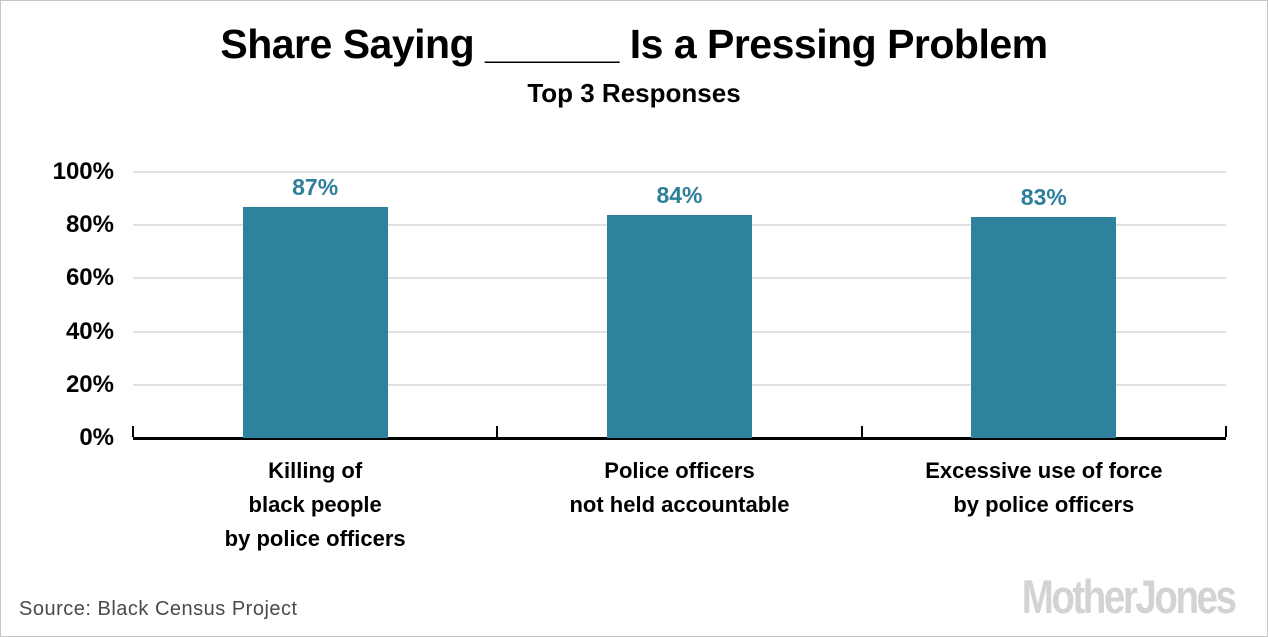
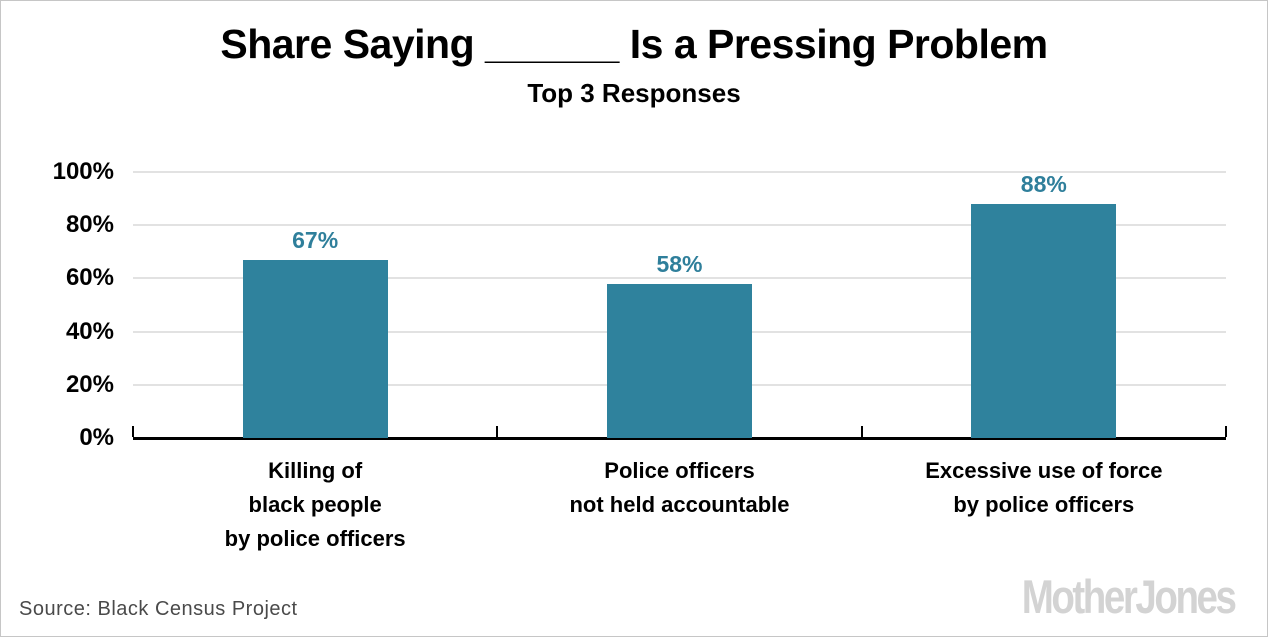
Killing of black people by police officers: 87% -> 67%
Police officers not held accountable: 84% -> 58%
Excessive use of force by police officers: 83% -> 88%
